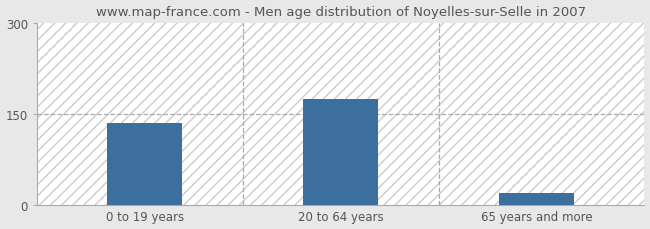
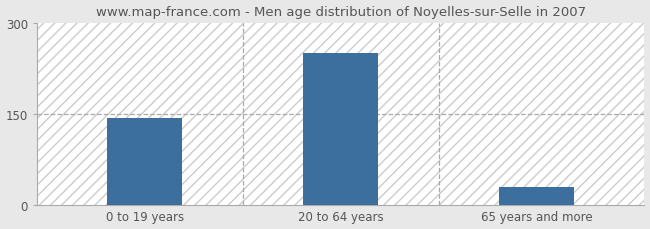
0 to 19 years: 135 -> 144
20 to 64 years: 175 -> 250
65 years and more: 20 -> 30
